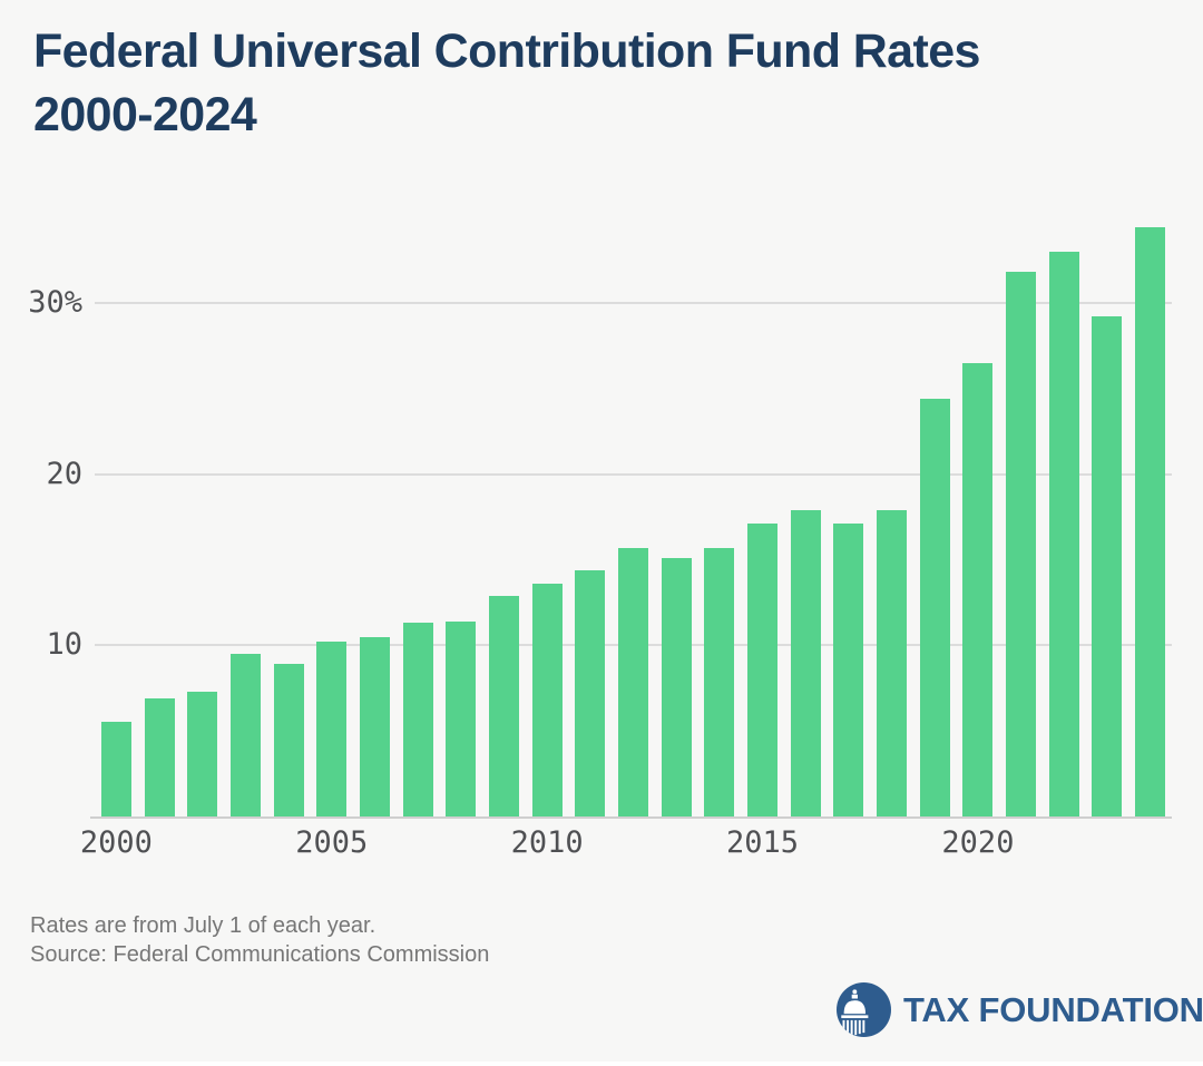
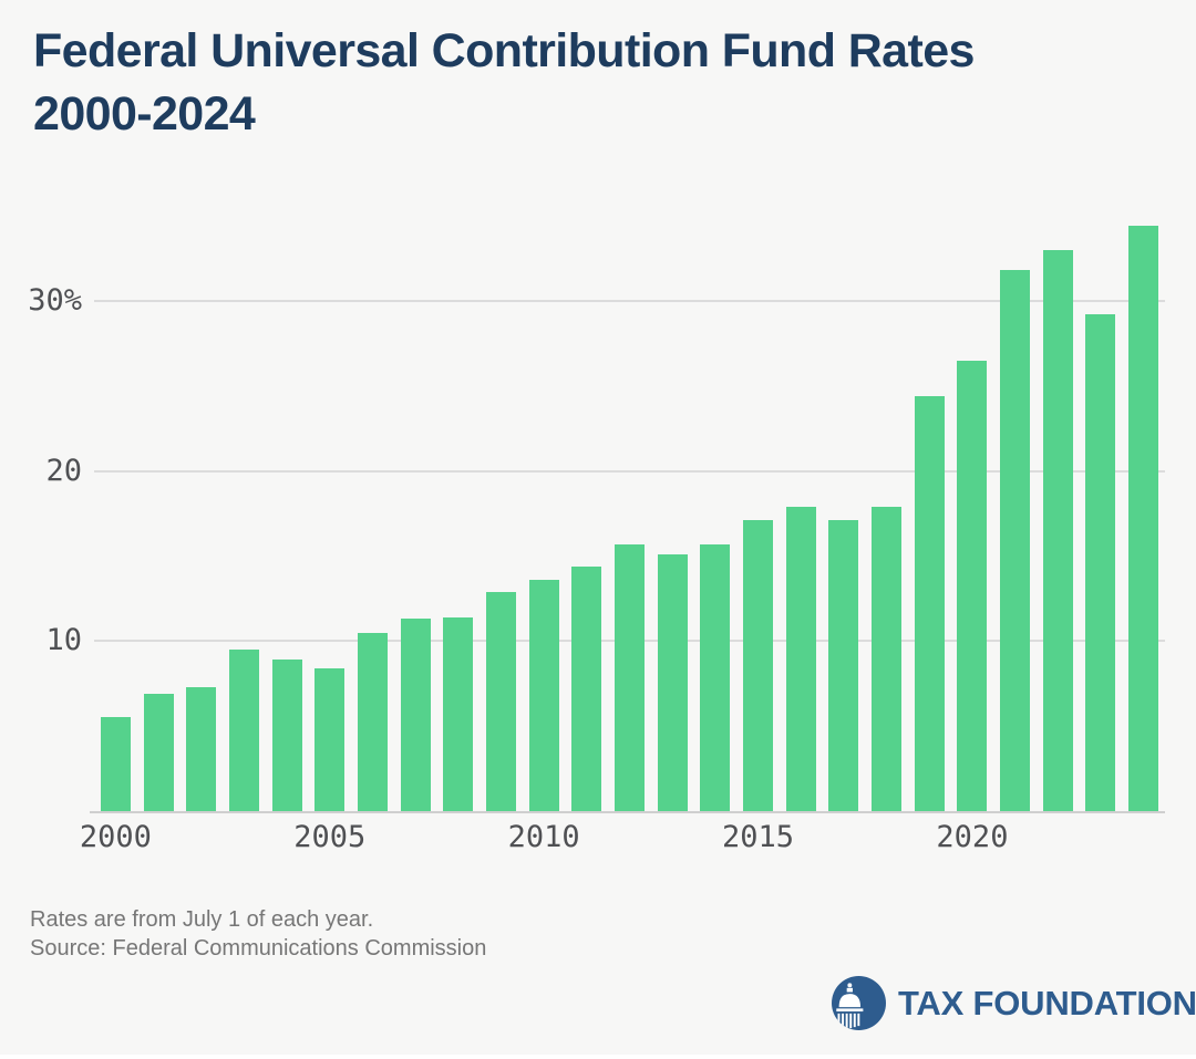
2005: 10.2% -> 8.4%
